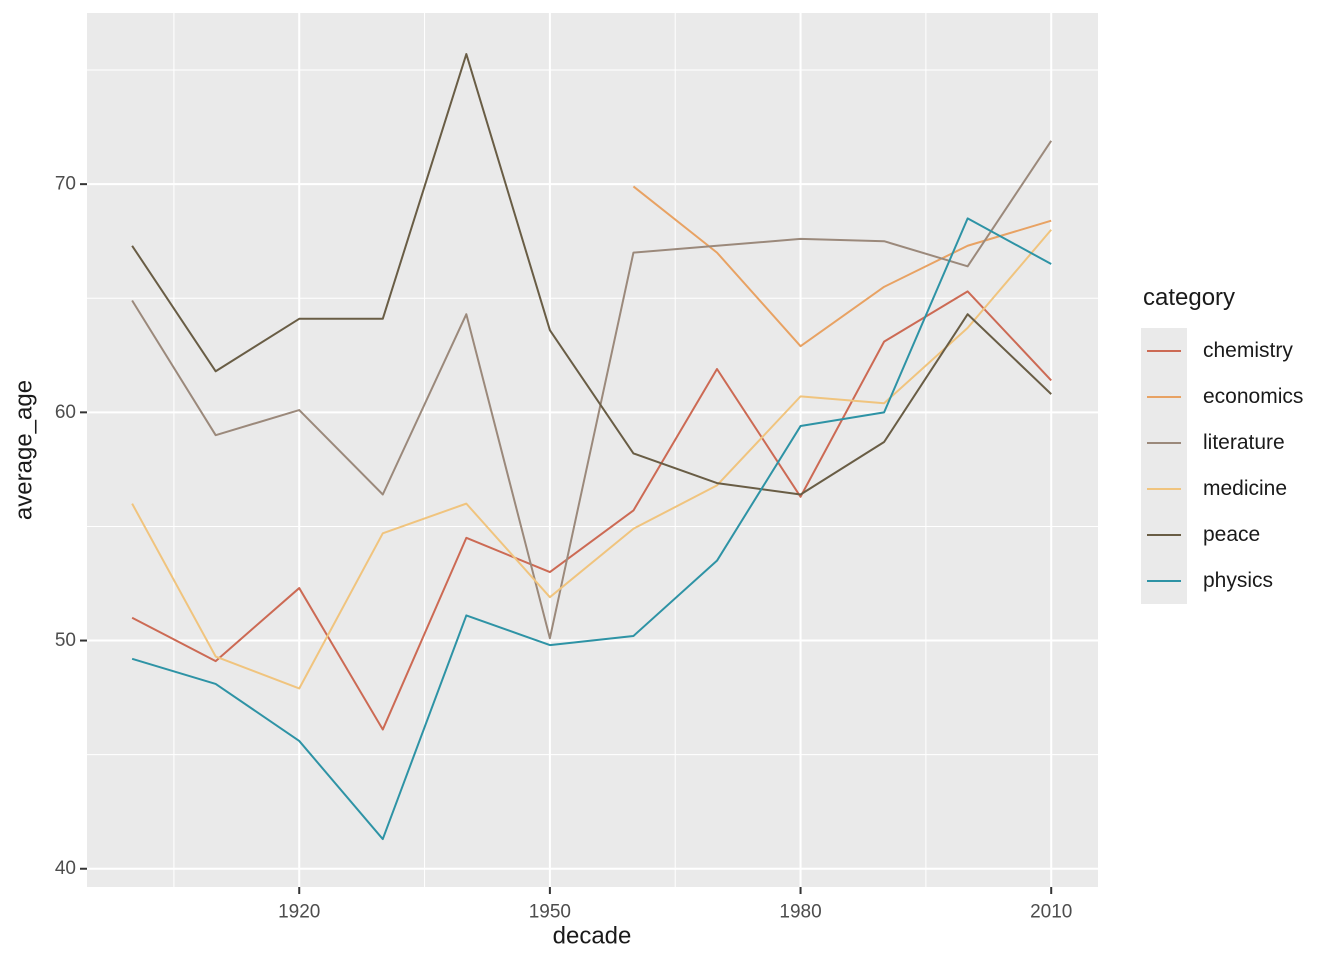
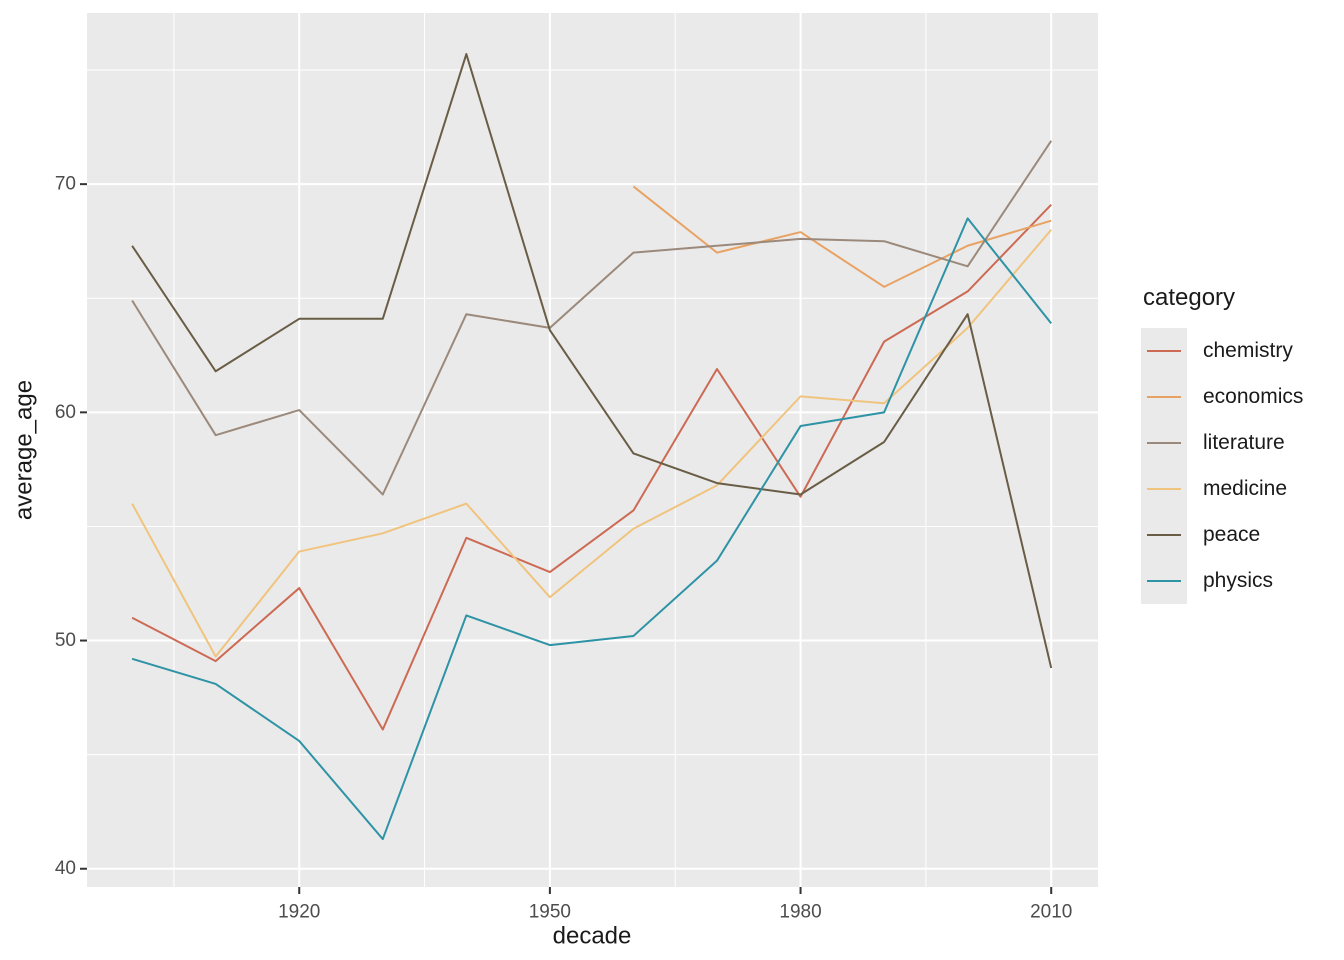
medicine/1920: 47.9 -> 53.9
literature/1950: 50.1 -> 63.7
economics/1980: 62.9 -> 67.9
chemistry/2010: 61.4 -> 69.1
peace/2010: 60.8 -> 48.8
physics/2010: 66.5 -> 63.9
